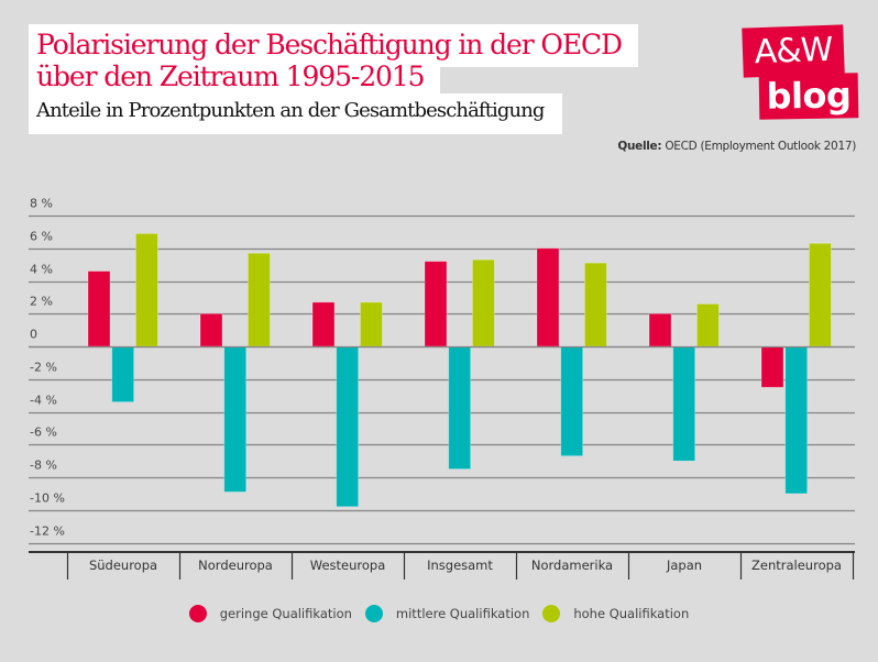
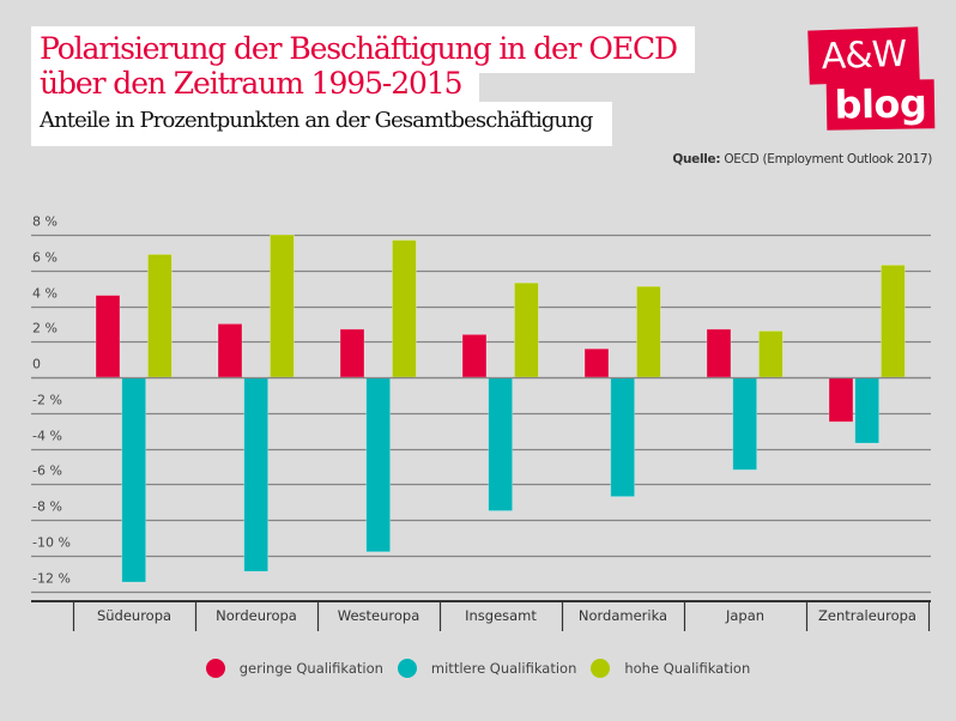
mittlere Qualifikation/Südeuropa: -3.4% -> -11.5%
geringe Qualifikation/Nordeuropa: 2.0% -> 3.0%
mittlere Qualifikation/Nordeuropa: -8.9% -> -10.9%
hohe Qualifikation/Nordeuropa: 5.7% -> 8.0%
hohe Qualifikation/Westeuropa: 2.7% -> 7.7%
geringe Qualifikation/Insgesamt: 5.2% -> 2.4%
geringe Qualifikation/Nordamerika: 6.0% -> 1.6%
geringe Qualifikation/Japan: 2.0% -> 2.7%
mittlere Qualifikation/Japan: -7.0% -> -5.2%
mittlere Qualifikation/Zentraleuropa: -9.0% -> -3.7%
